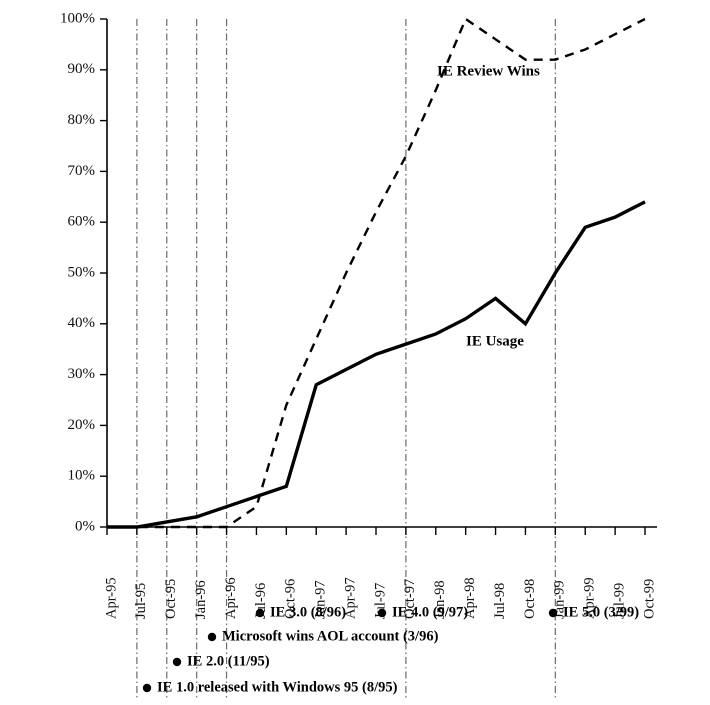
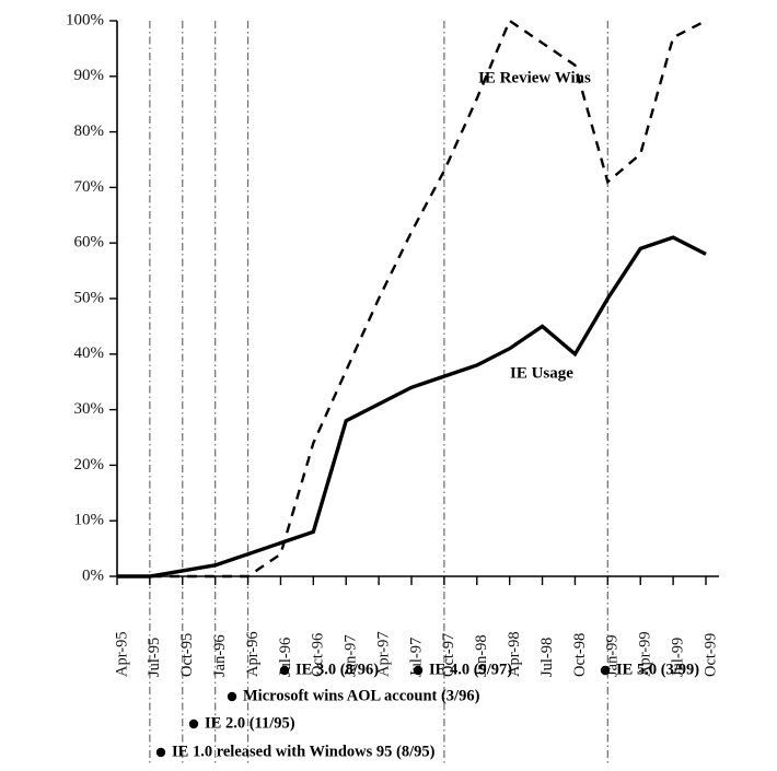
IE Review Wins/Jan-99: 92% -> 71%
IE Review Wins/Apr-99: 94% -> 76%
IE Usage/Oct-99: 64% -> 58%
